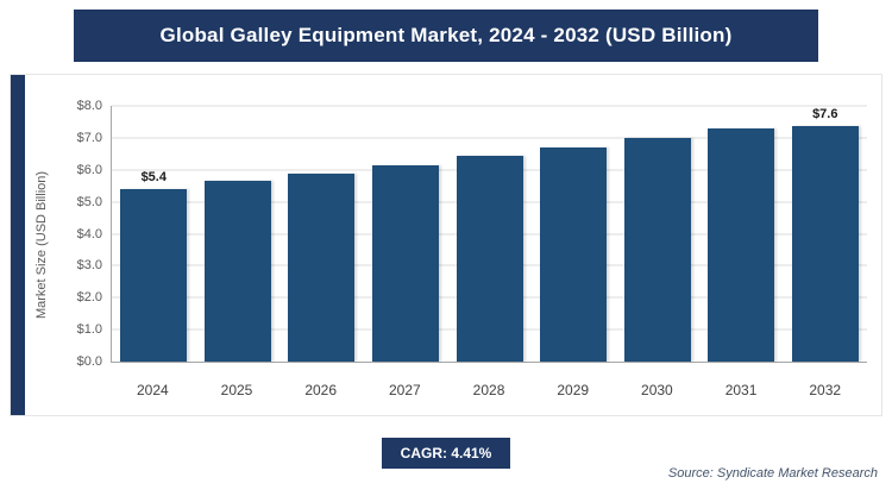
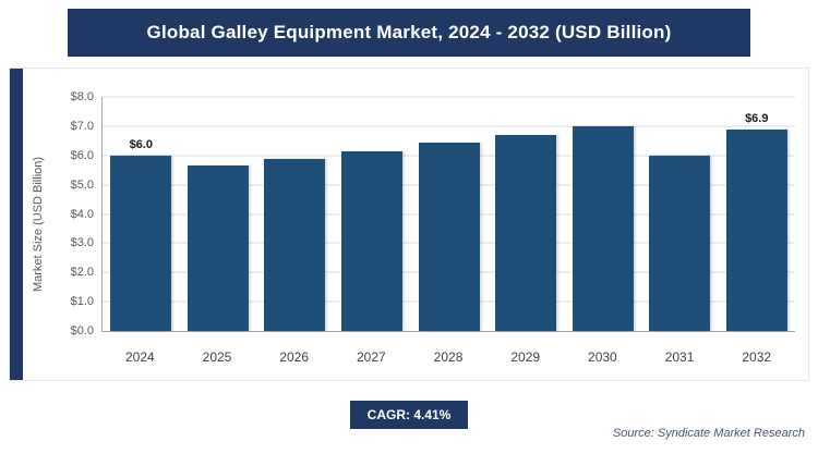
2024: $5.4 -> $6.0
2031: $7.3 -> $6.0
2032: $7.6 -> $6.9
